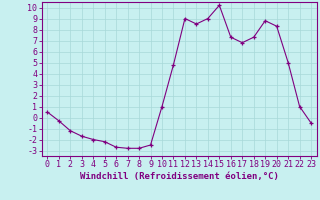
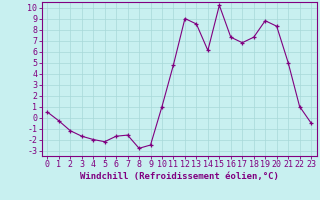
6: -2.7 -> -1.7
7: -2.8 -> -1.6
14: 9.0 -> 6.1
